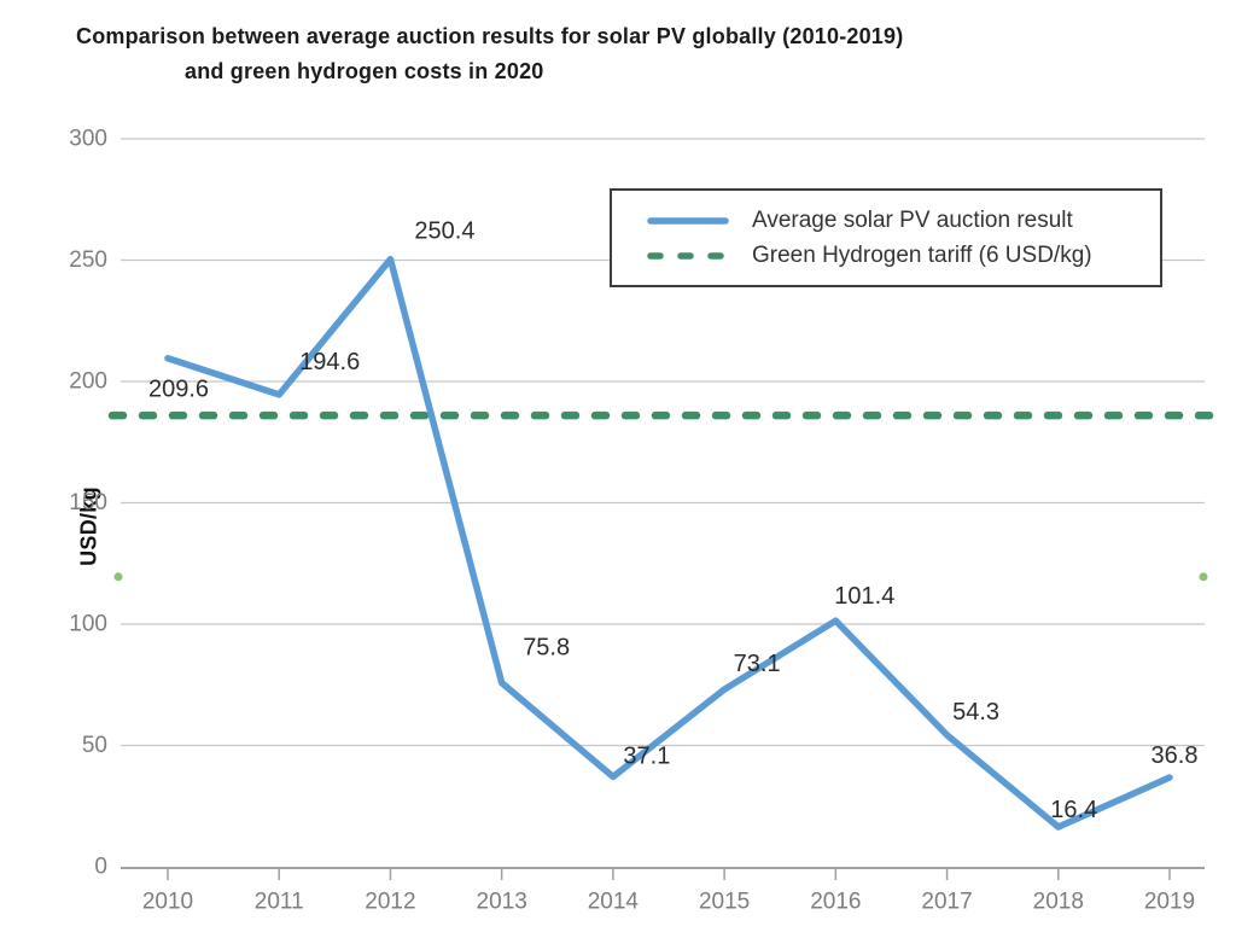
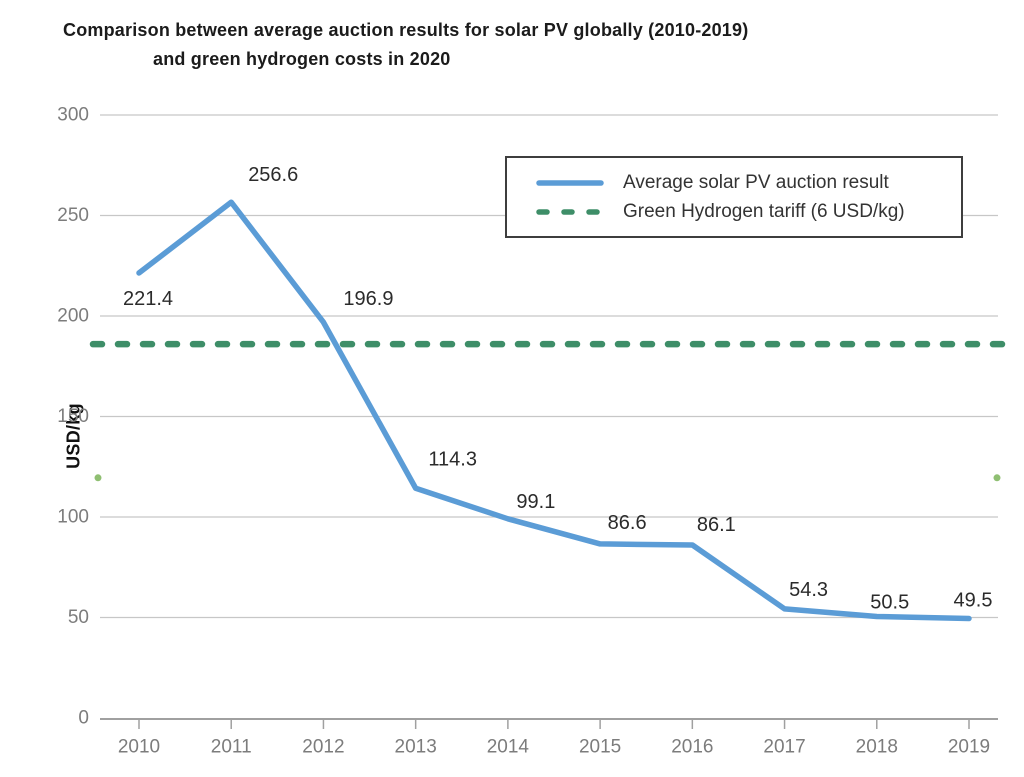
2010: 209.6 -> 221.4
2011: 194.6 -> 256.6
2012: 250.4 -> 196.9
2013: 75.8 -> 114.3
2014: 37.1 -> 99.1
2015: 73.1 -> 86.6
2016: 101.4 -> 86.1
2018: 16.4 -> 50.5
2019: 36.8 -> 49.5
